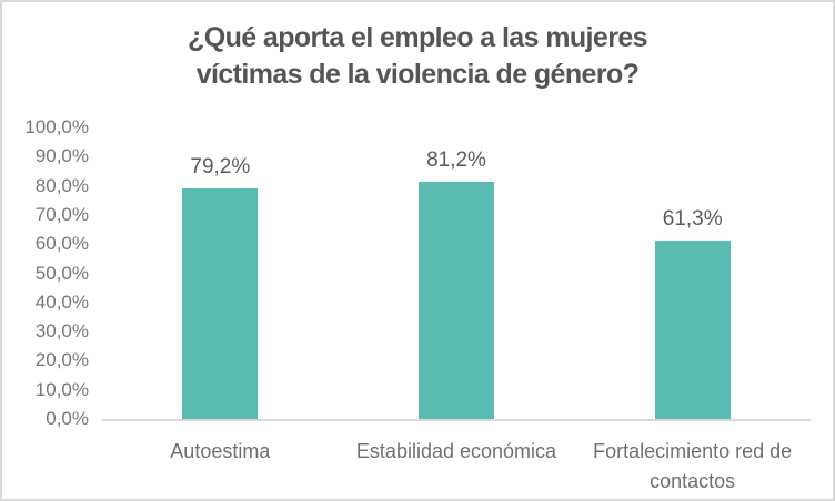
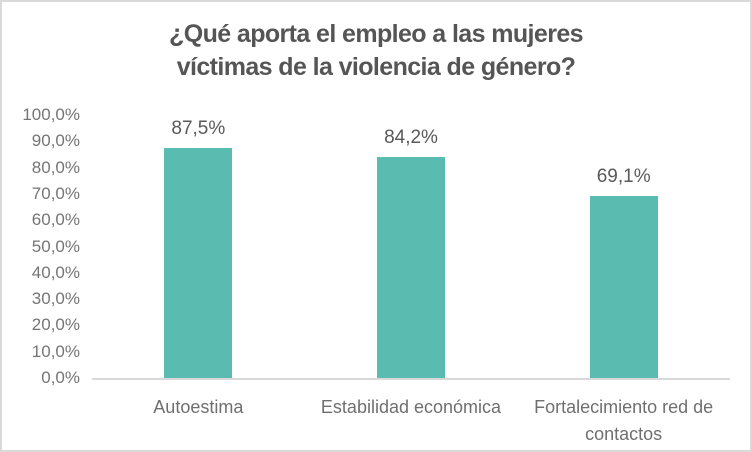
Autoestima: 79,2% -> 87,5%
Estabilidad económica: 81,2% -> 84,2%
Fortalecimiento red de contactos: 61,3% -> 69,1%
